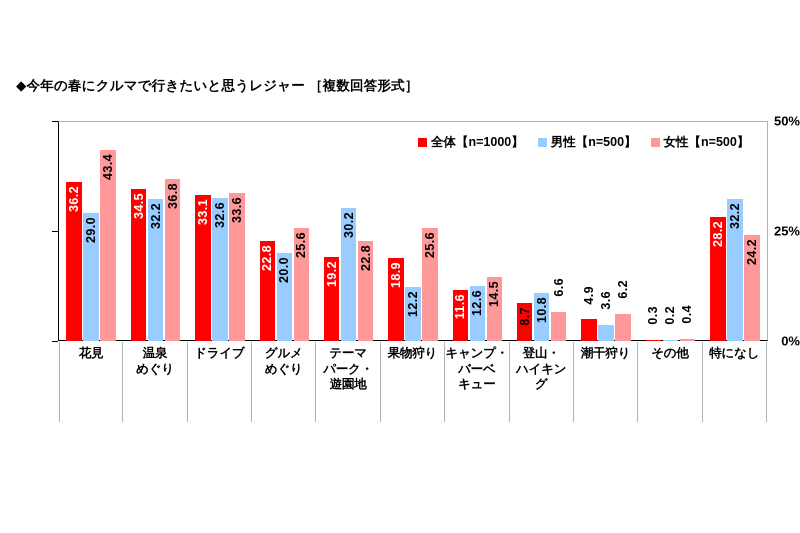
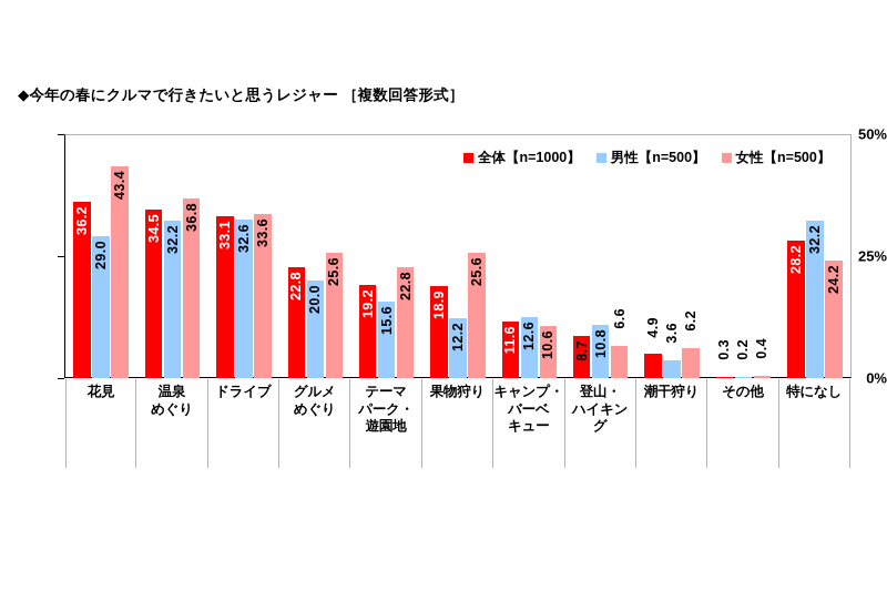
男性【n=500】/テーマ パーク・ 遊園地: 30.2 -> 15.6
女性【n=500】/キャンプ・ バーベ キュー: 14.5 -> 10.6
